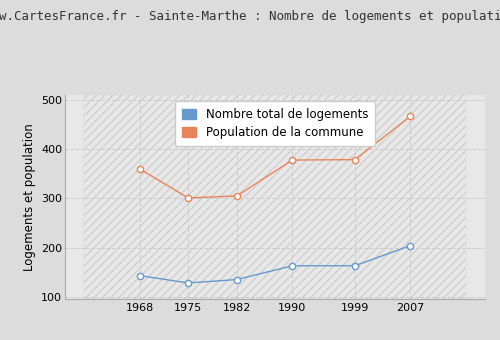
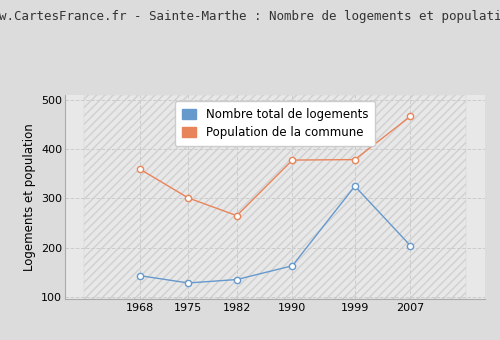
Population de la commune/1982: 305 -> 265
Nombre total de logements/1999: 163 -> 325
